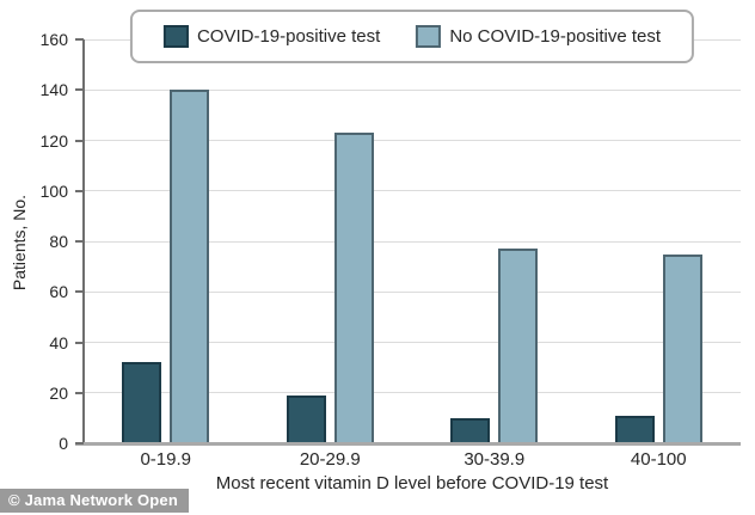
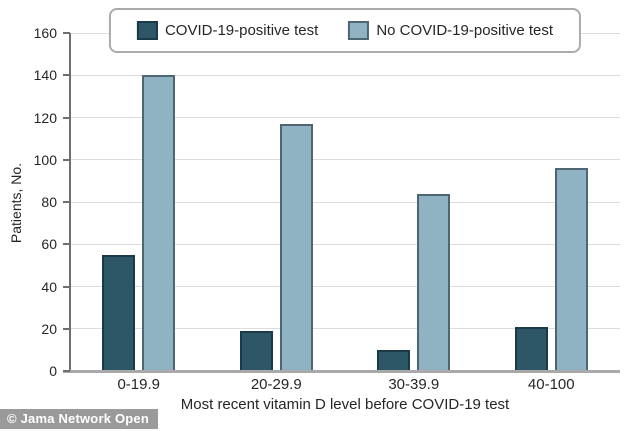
COVID-19-positive test/0-19.9: 32 -> 55
No COVID-19-positive test/20-29.9: 123 -> 117
No COVID-19-positive test/30-39.9: 77 -> 84
COVID-19-positive test/40-100: 11 -> 21
No COVID-19-positive test/40-100: 75 -> 96
